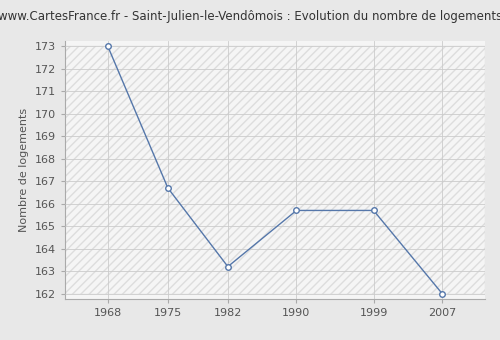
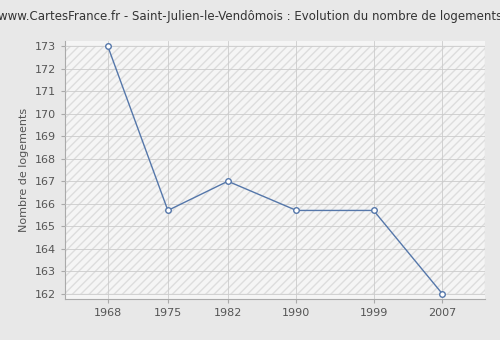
1975: 166.7 -> 165.7
1982: 163.2 -> 167.0
